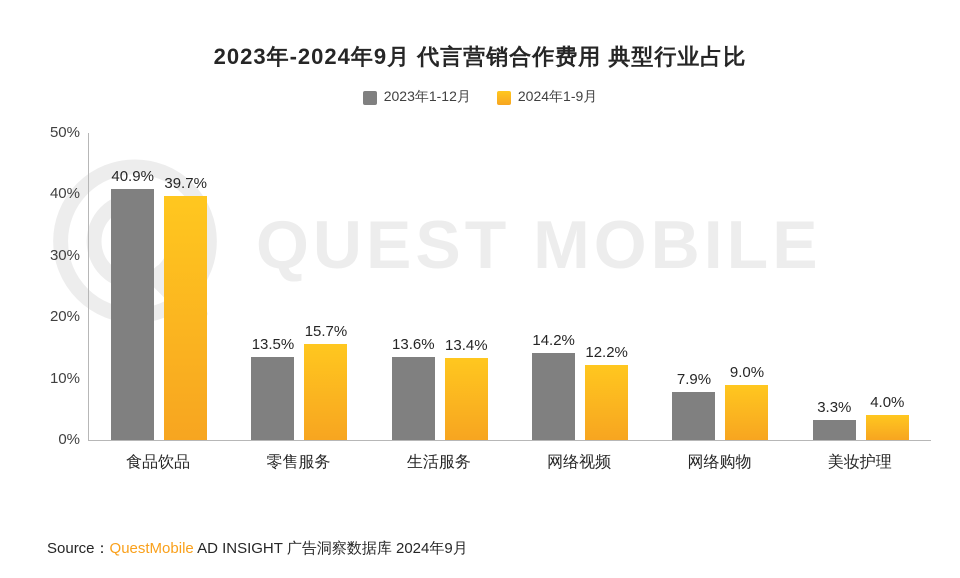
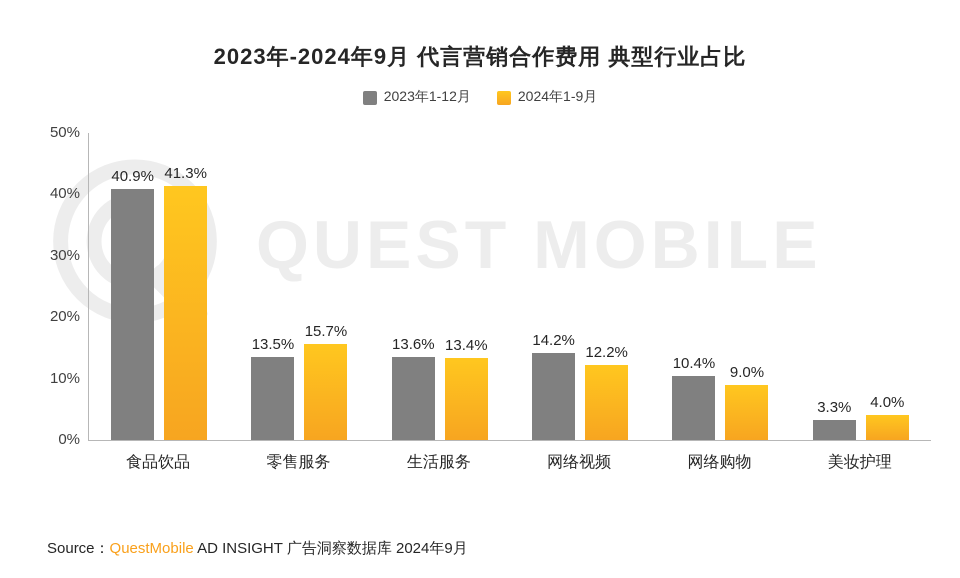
2024年1-9月/食品饮品: 39.7% -> 41.3%
2023年1-12月/网络购物: 7.9% -> 10.4%
